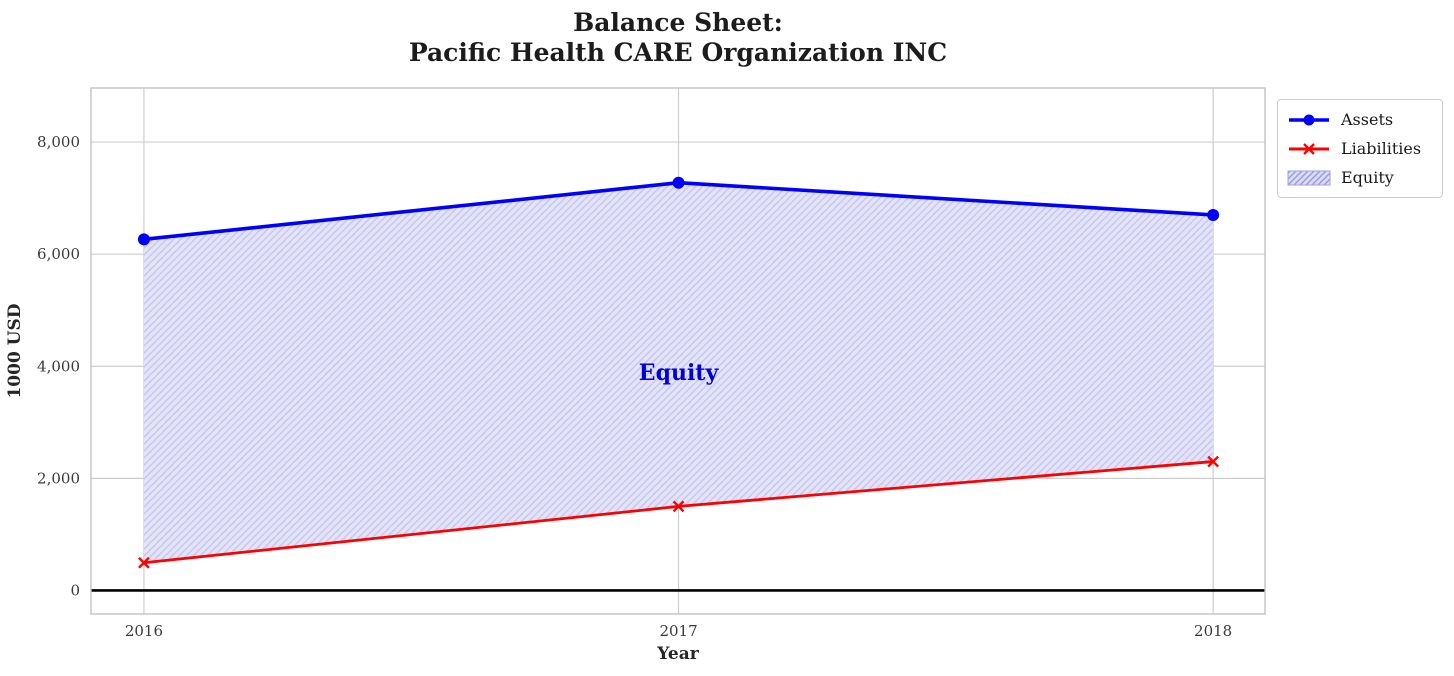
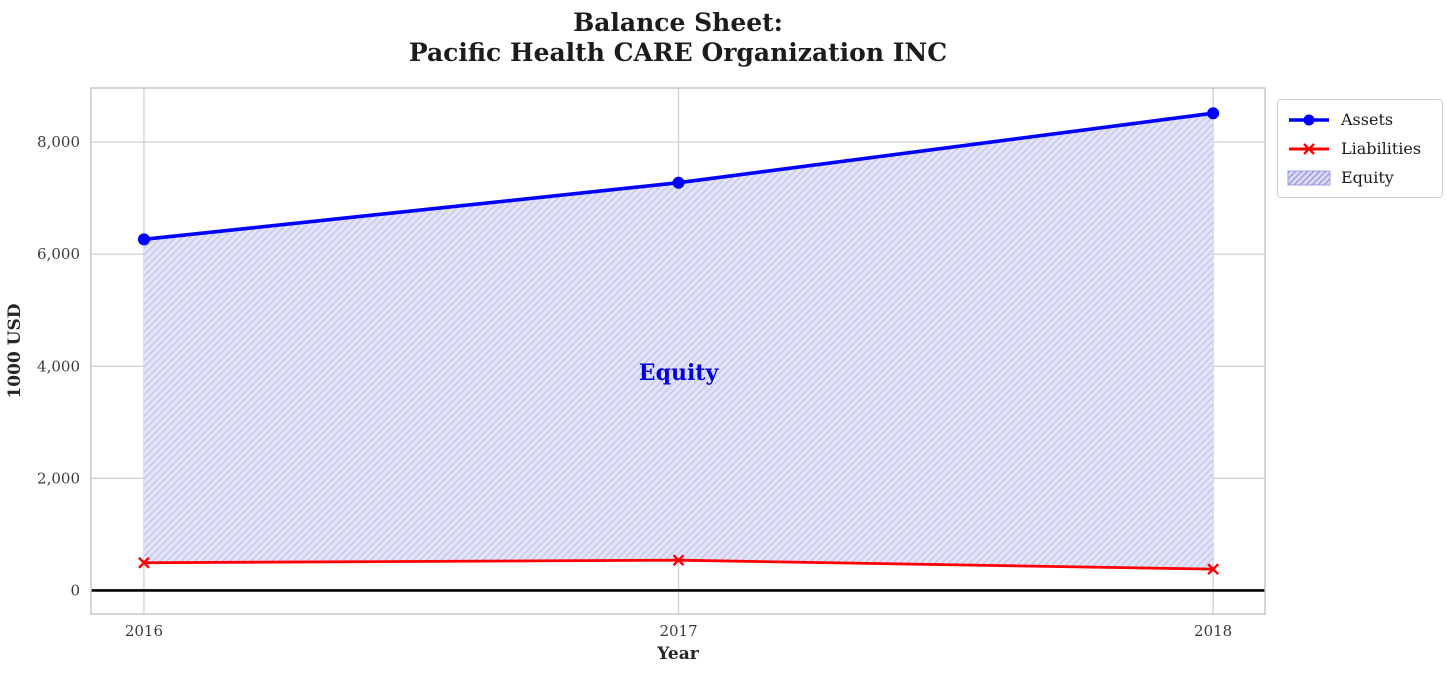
Liabilities/2017: 1500 -> 500
Assets/2018: 6700 -> 8500
Liabilities/2018: 2300 -> 400
